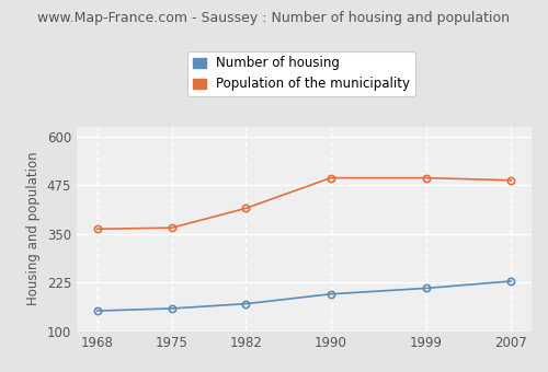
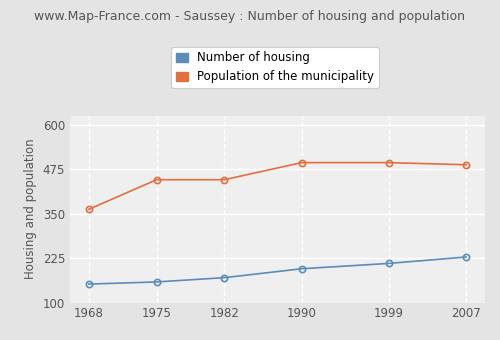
Population of the municipality/1975: 365 -> 445
Population of the municipality/1982: 415 -> 445
